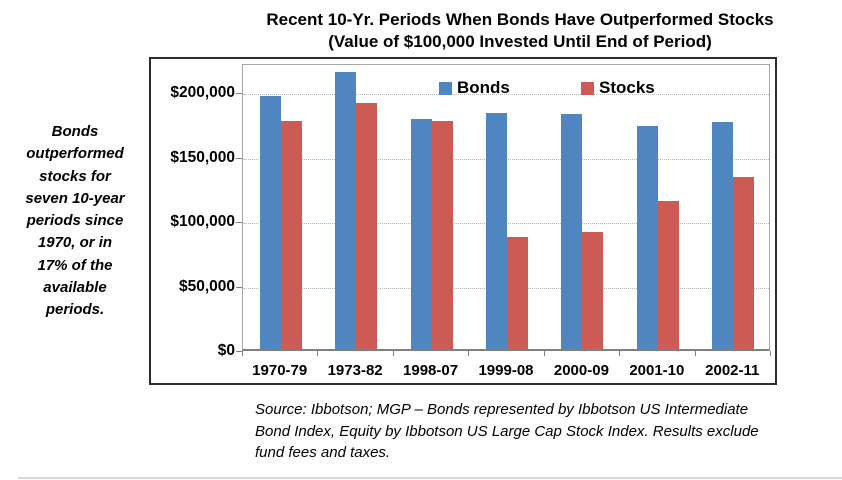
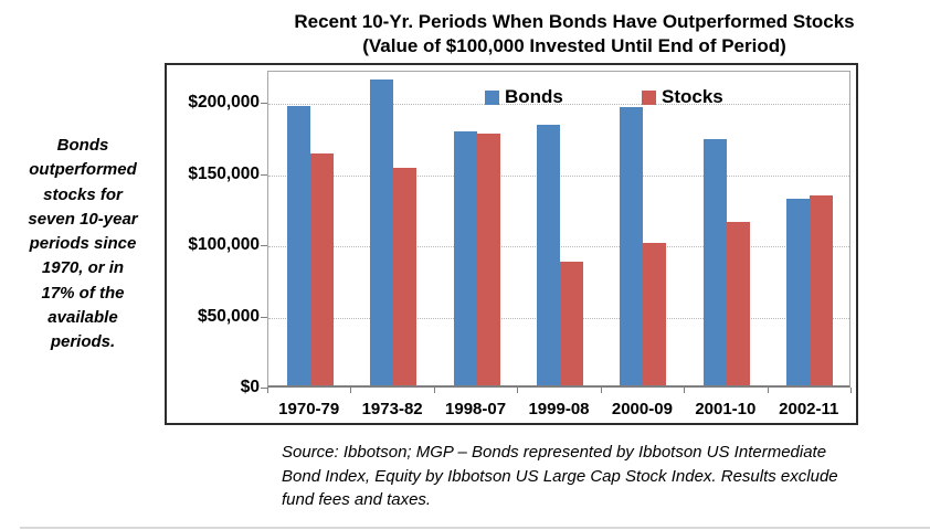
Stocks/1970-79: $177000 -> $163000
Stocks/1973-82: $191000 -> $153000
Bonds/2000-09: $182000 -> $195000
Stocks/2000-09: $91000 -> $100000
Bonds/2002-11: $176000 -> $131000
